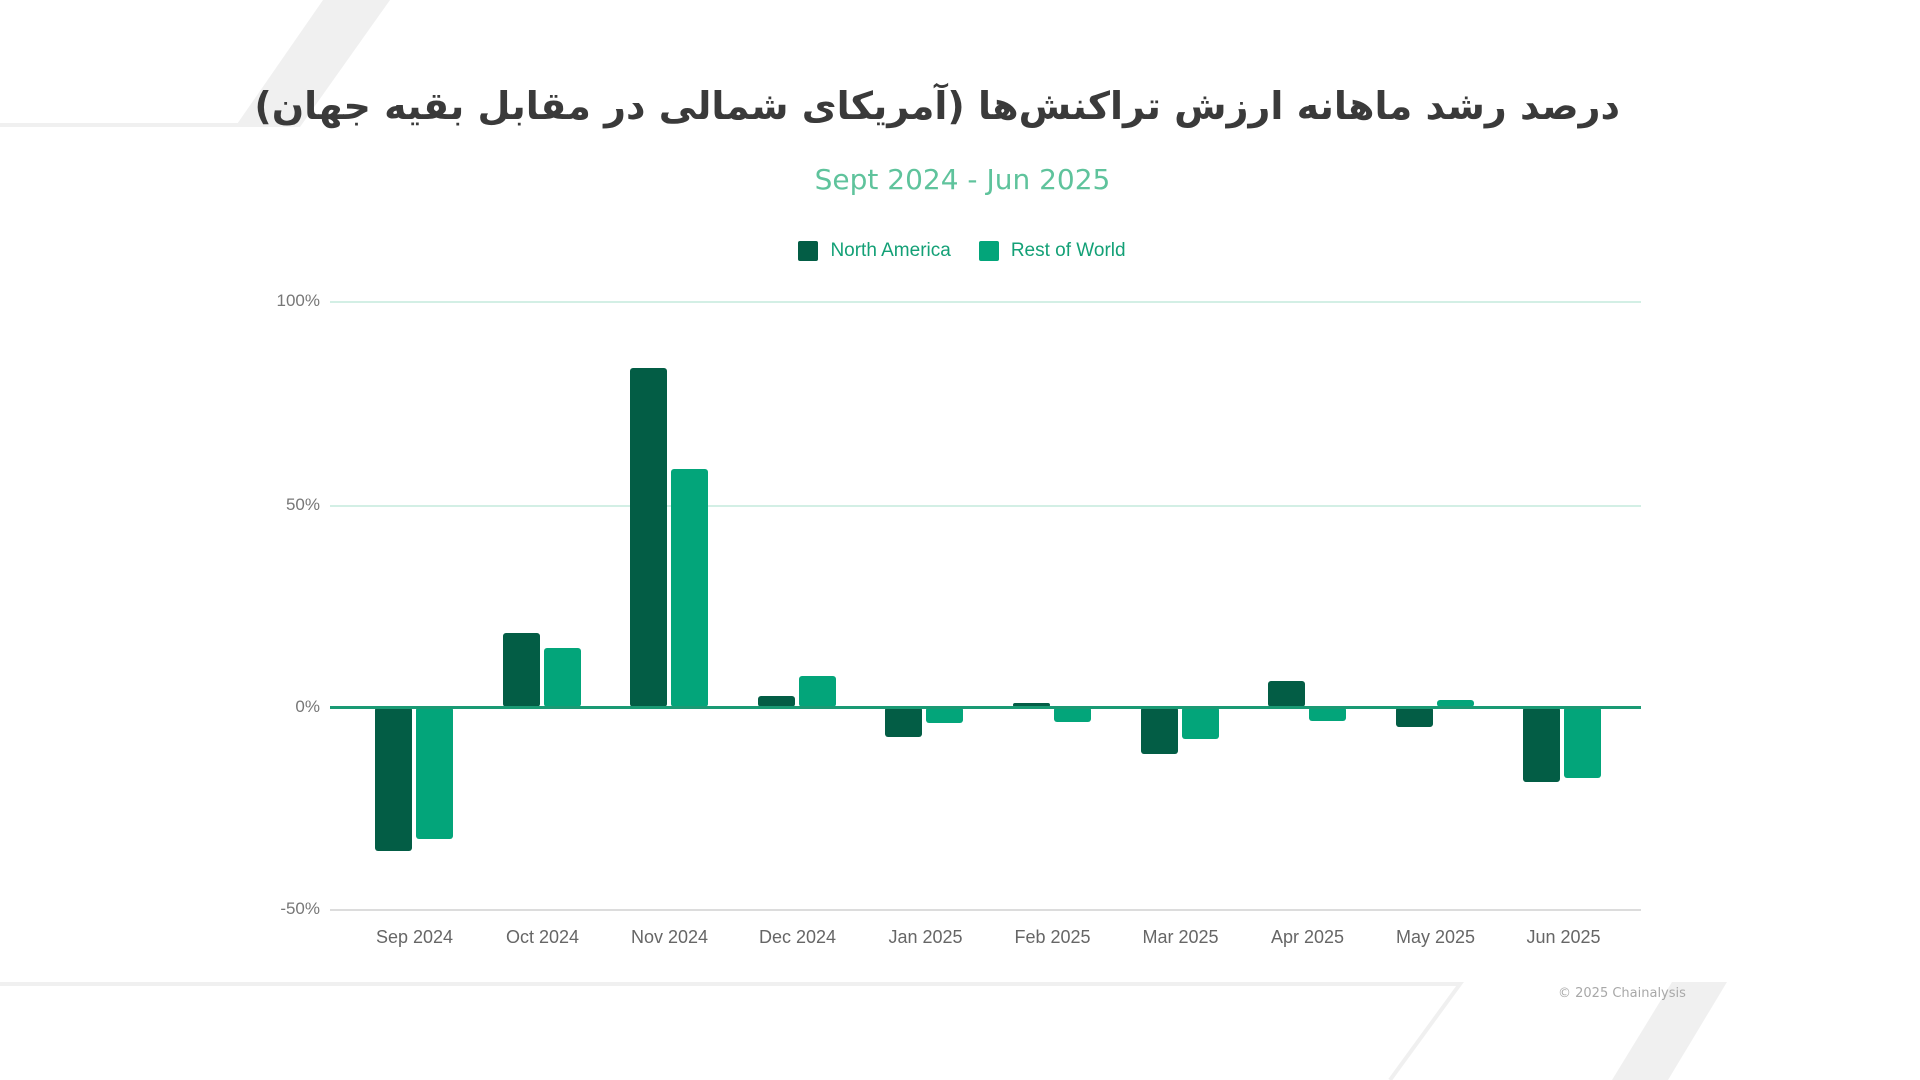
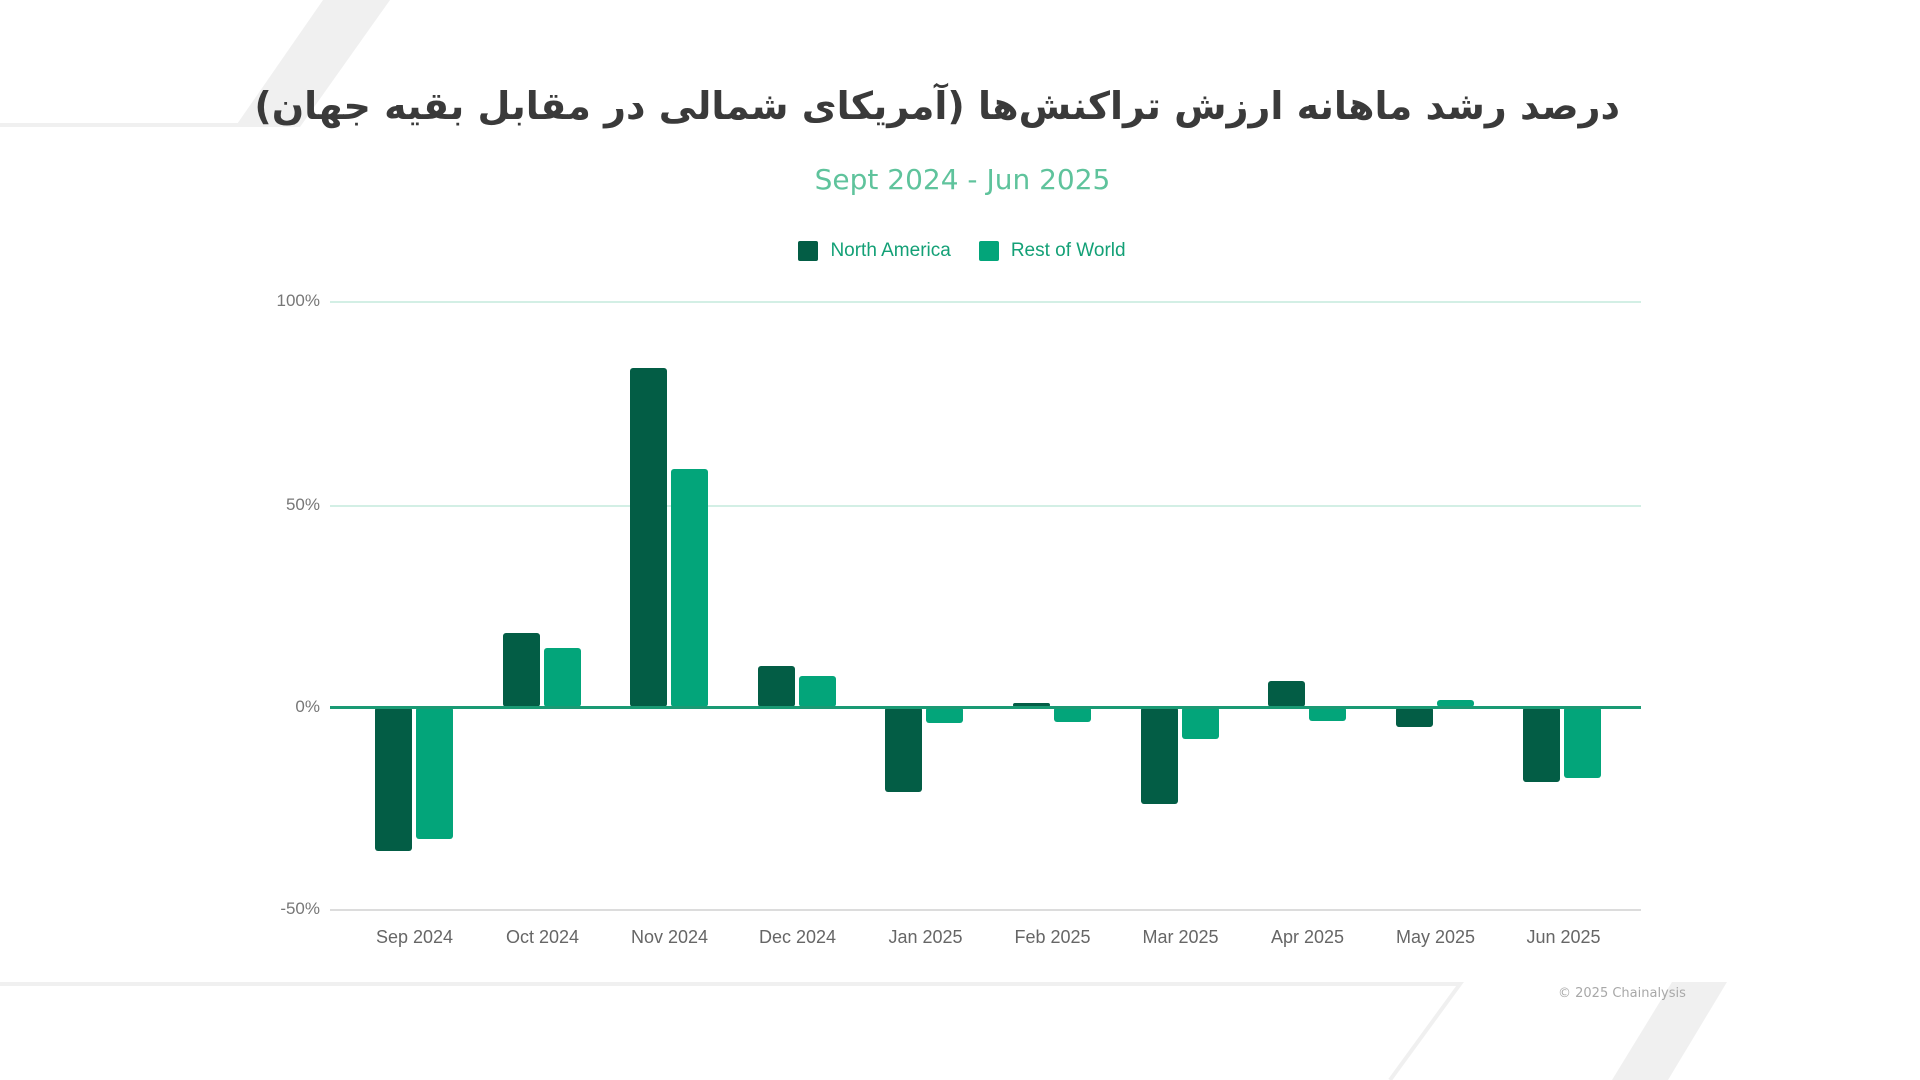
North America/Dec 2024: 3% -> 10%
North America/Jan 2025: -7% -> -21%
North America/Mar 2025: -12% -> -24%
